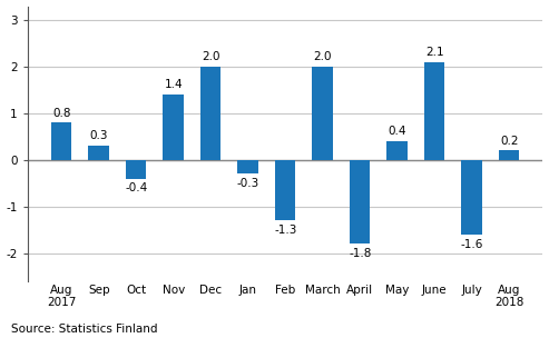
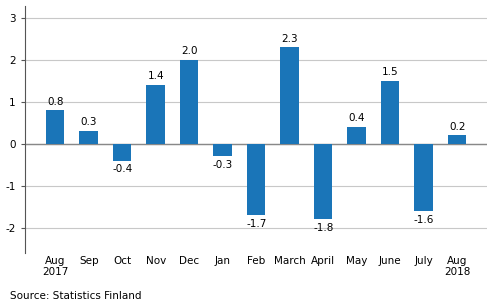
Feb: -1.3 -> -1.7
March: 2.0 -> 2.3
June: 2.1 -> 1.5
